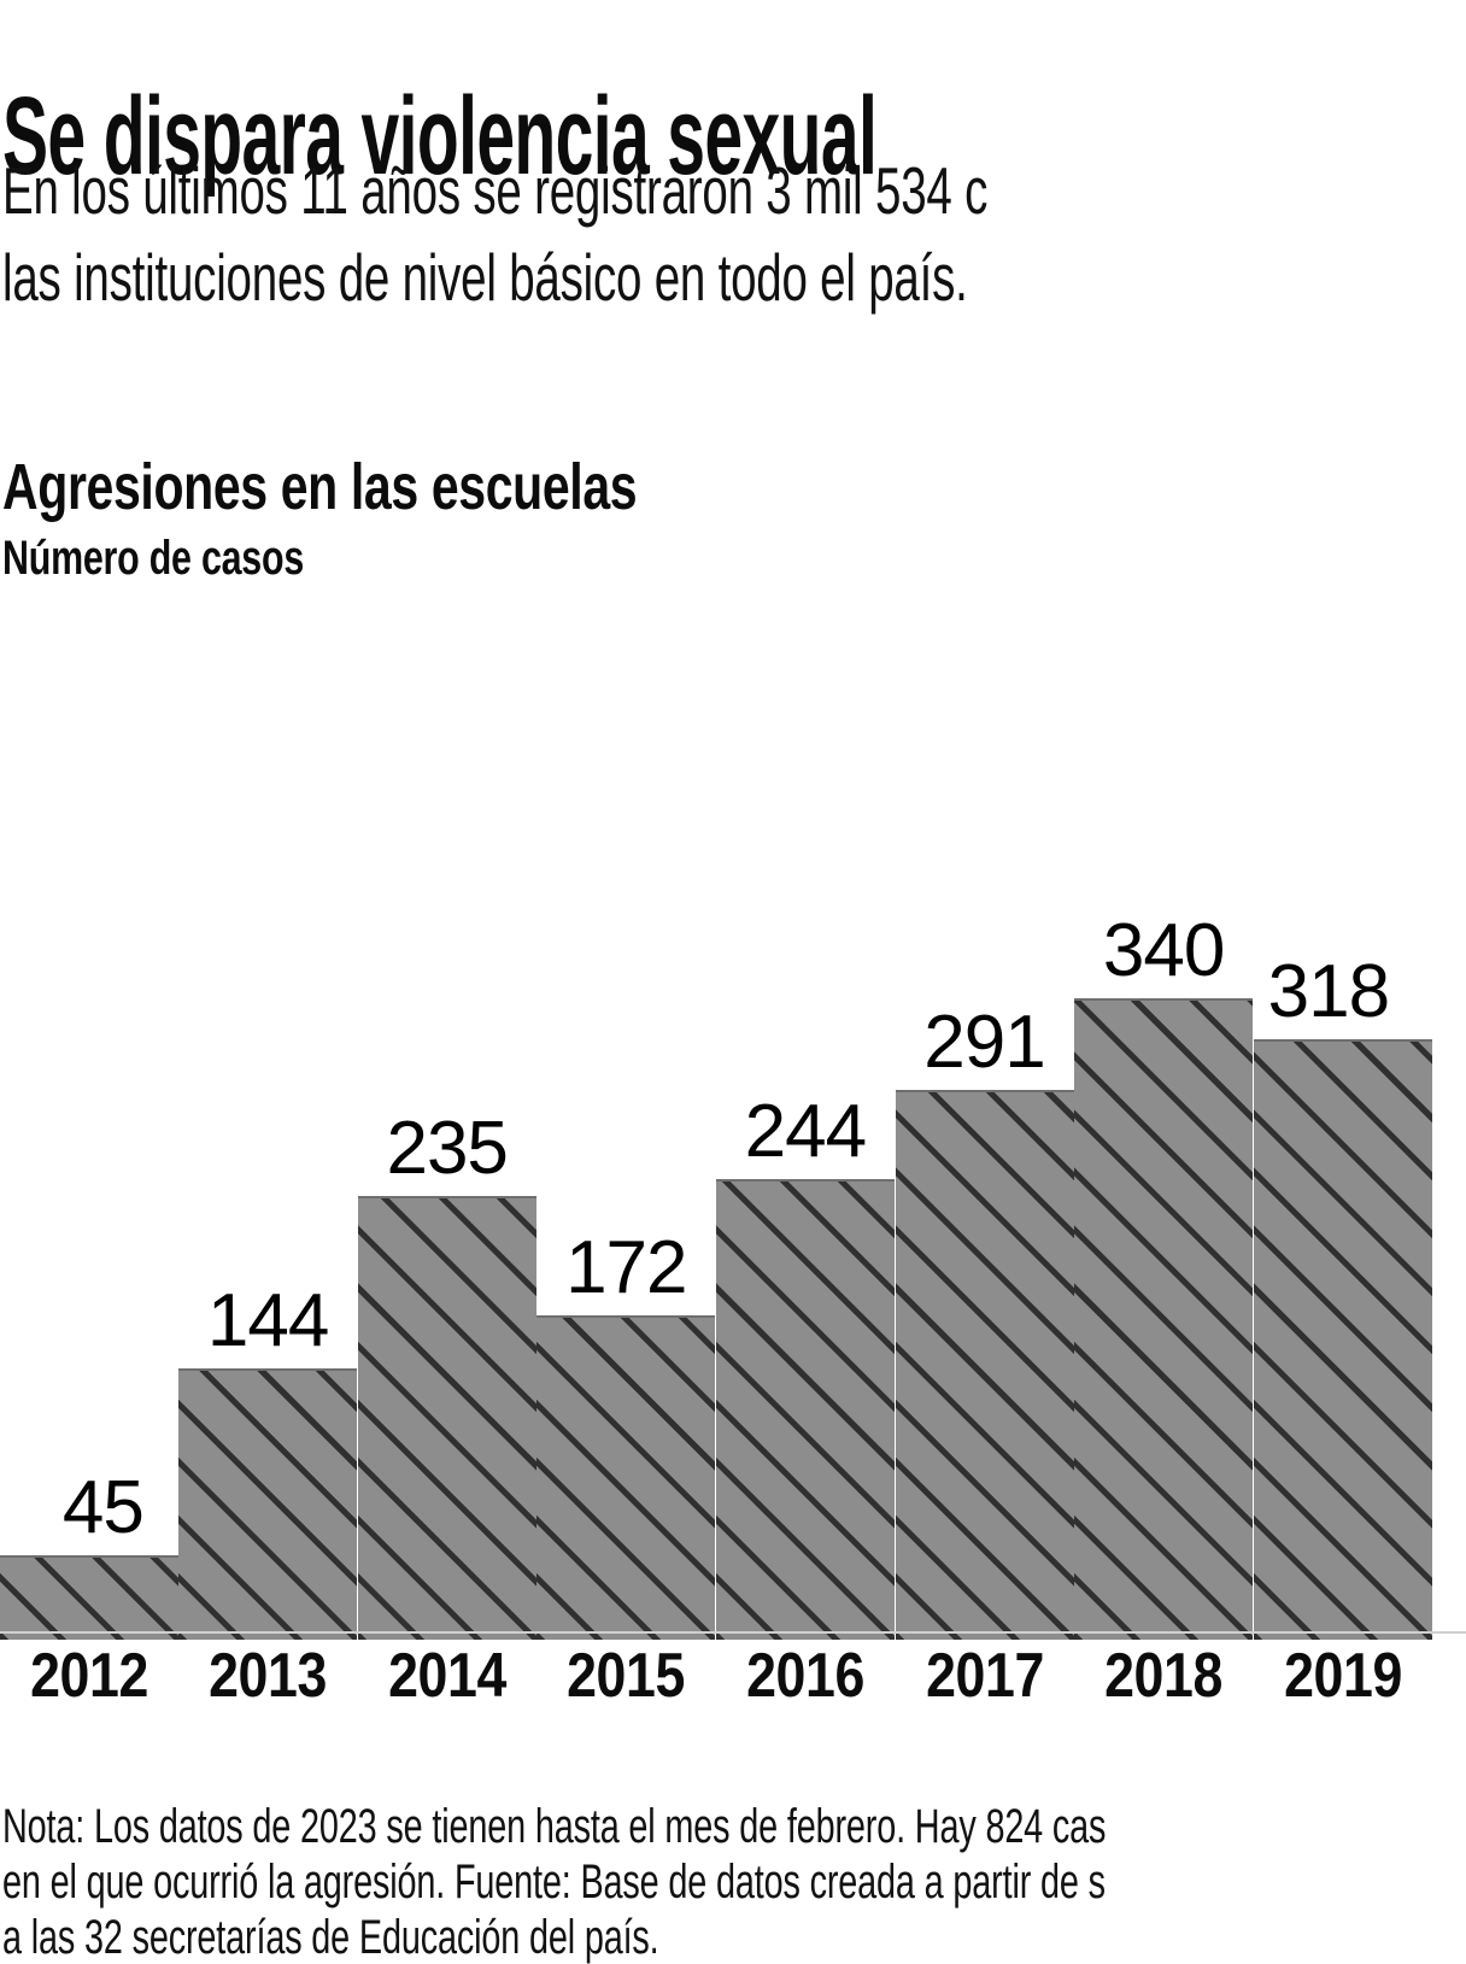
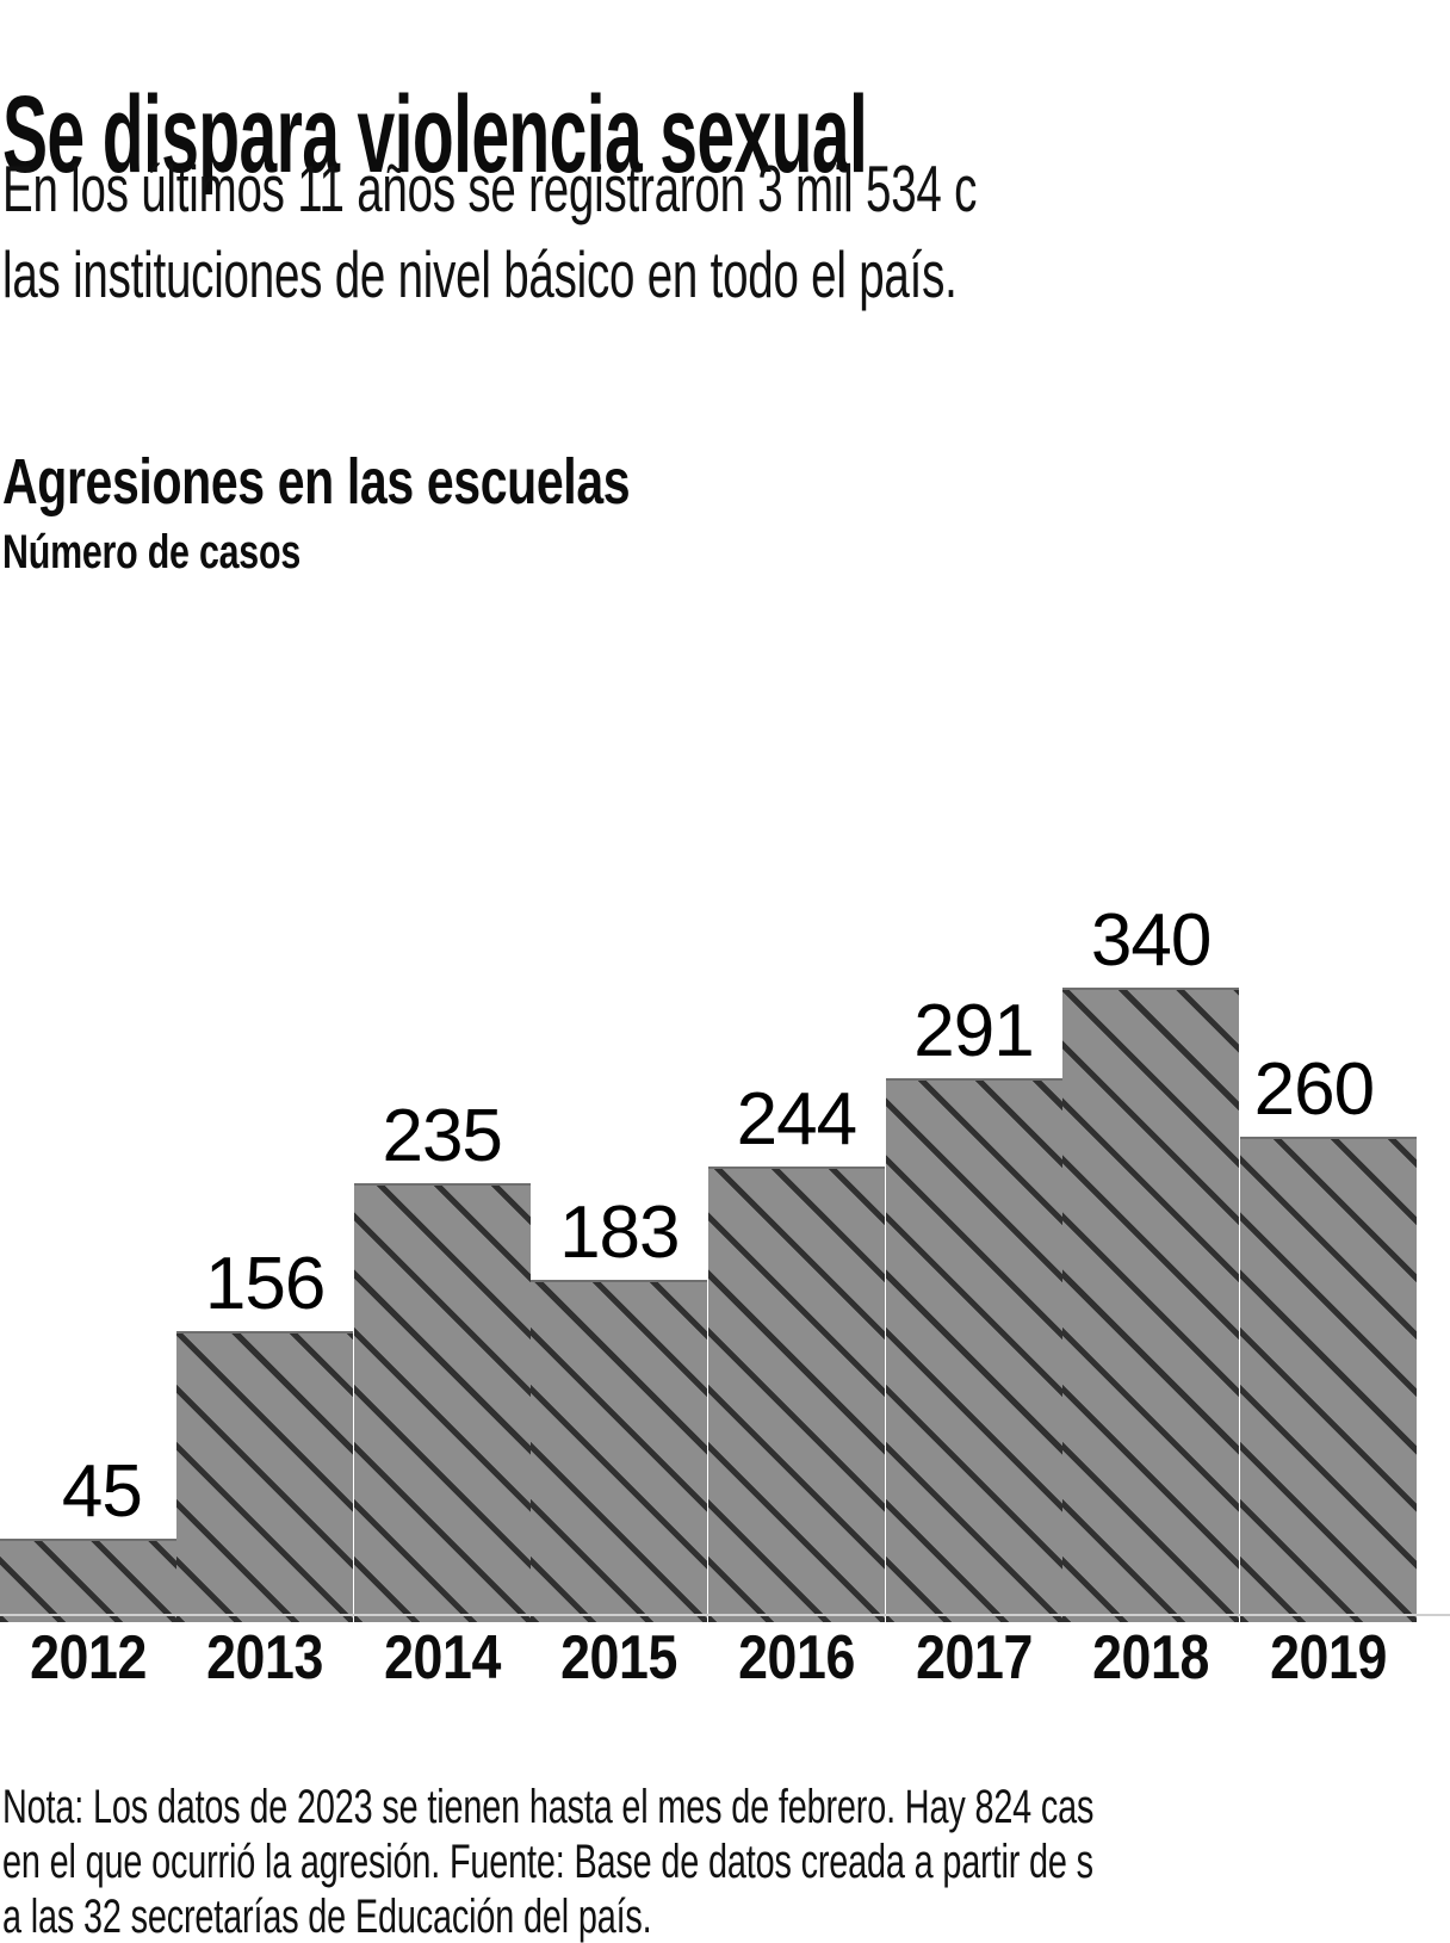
2013: 144 -> 156
2015: 172 -> 183
2019: 318 -> 260
